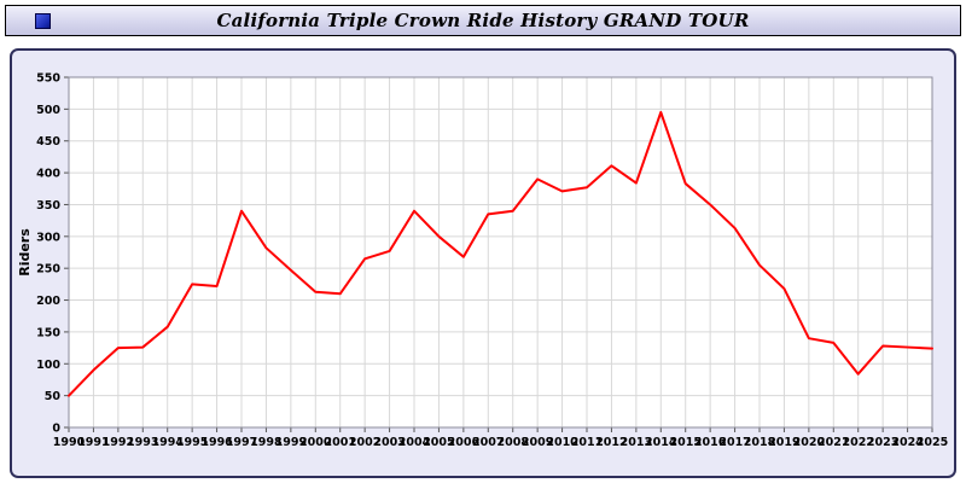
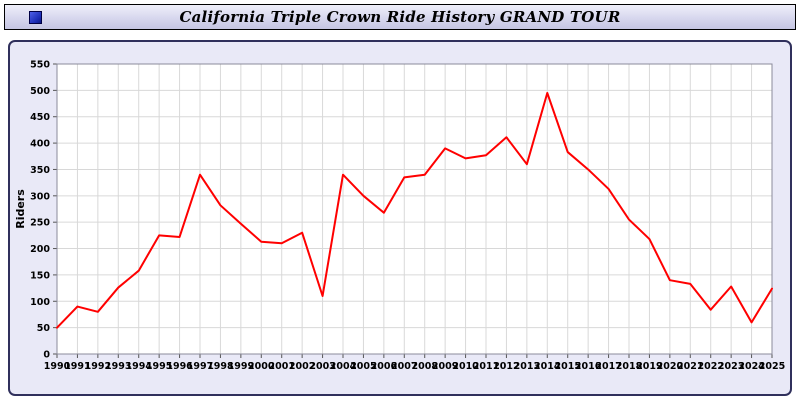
1992: 120 -> 80
2002: 260 -> 230
2003: 280 -> 110
2013: 380 -> 360
2024: 130 -> 60
